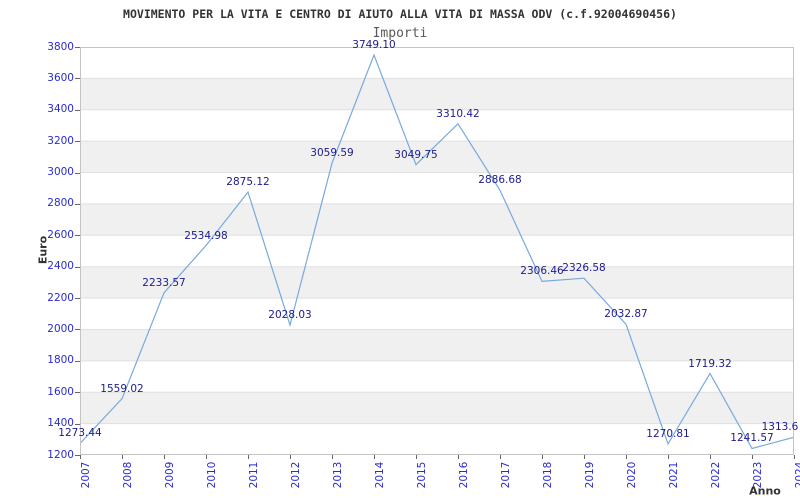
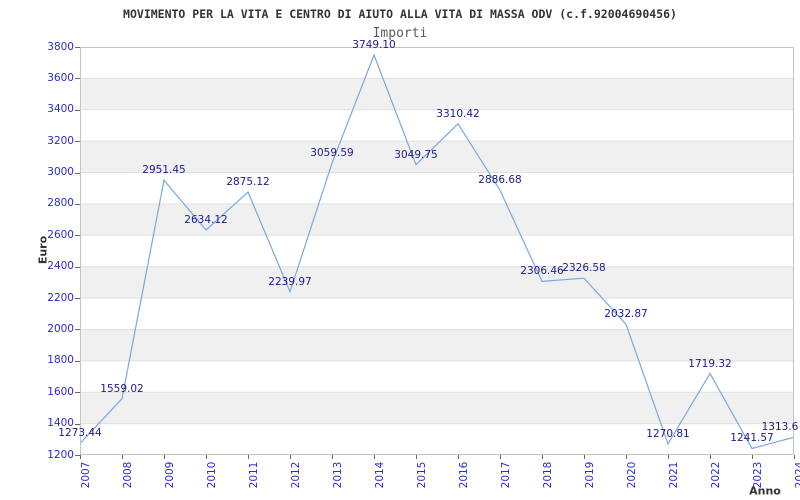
2009: 2233.57 -> 2951.45
2010: 2534.98 -> 2634.12
2012: 2028.03 -> 2239.97
